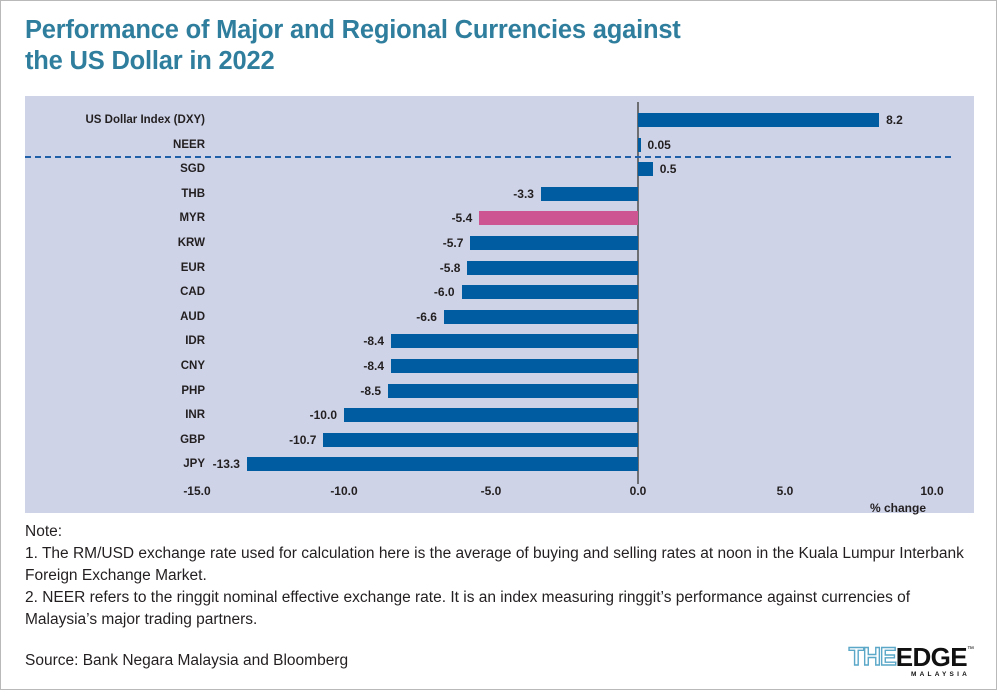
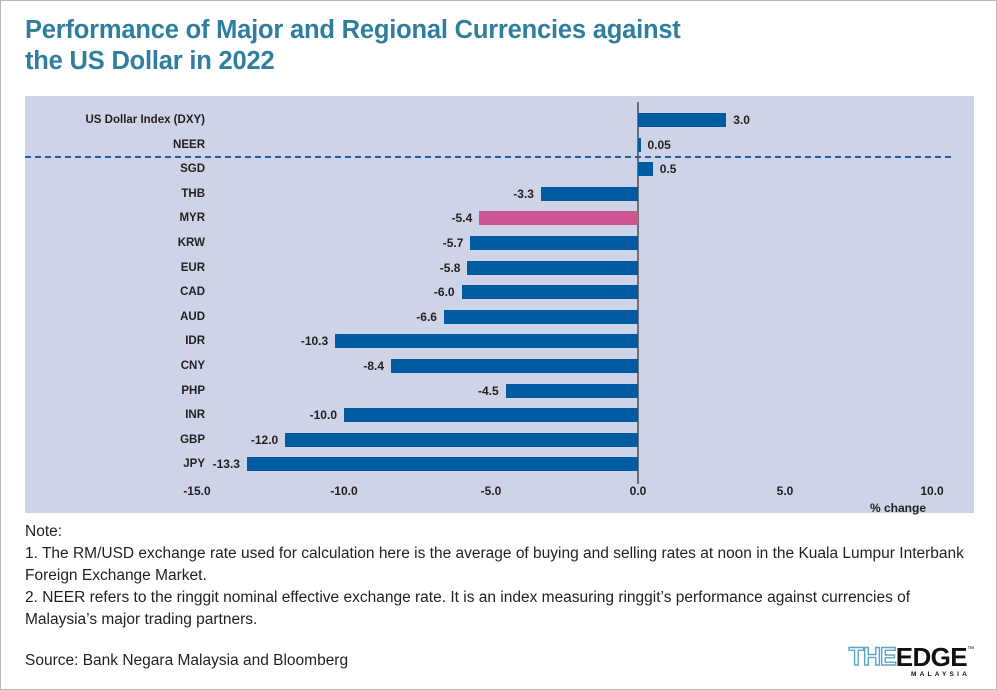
US Dollar Index (DXY): 8.2 -> 3.0
IDR: -8.4 -> -10.3
PHP: -8.5 -> -4.5
GBP: -10.7 -> -12.0
